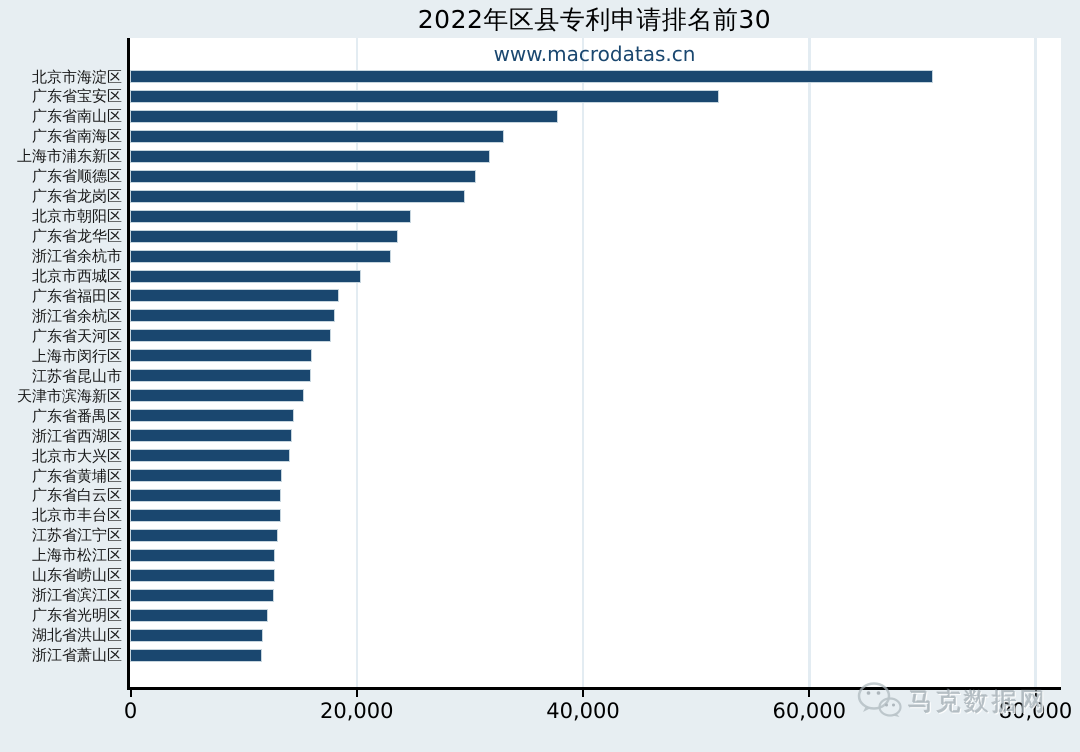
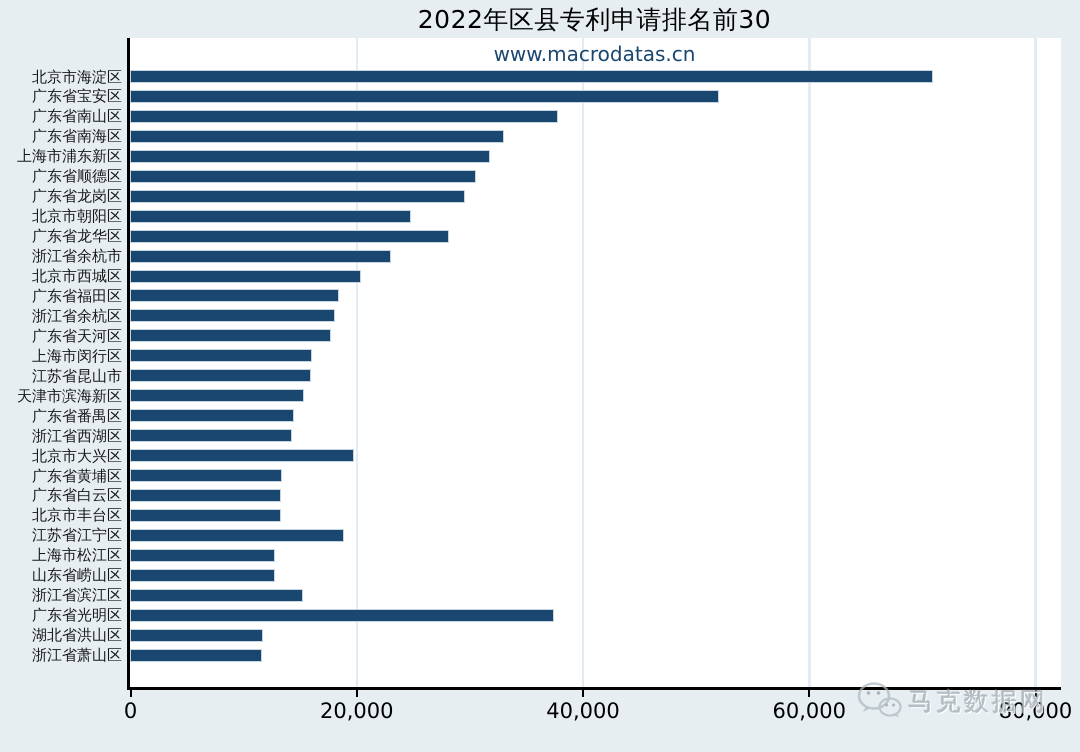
广东省龙华区: 23700 -> 28200
北京市大兴区: 14200 -> 19800
江苏省江宁区: 13000 -> 18900
浙江省滨江区: 12700 -> 15300
广东省光明区: 12200 -> 37500
